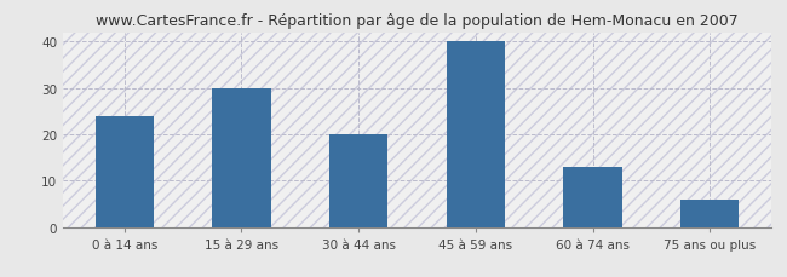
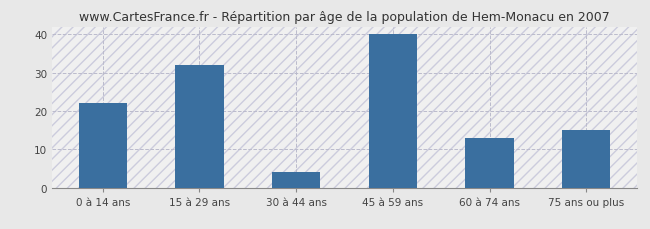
0 à 14 ans: 24 -> 22
15 à 29 ans: 30 -> 32
30 à 44 ans: 20 -> 4
75 ans ou plus: 6 -> 15
